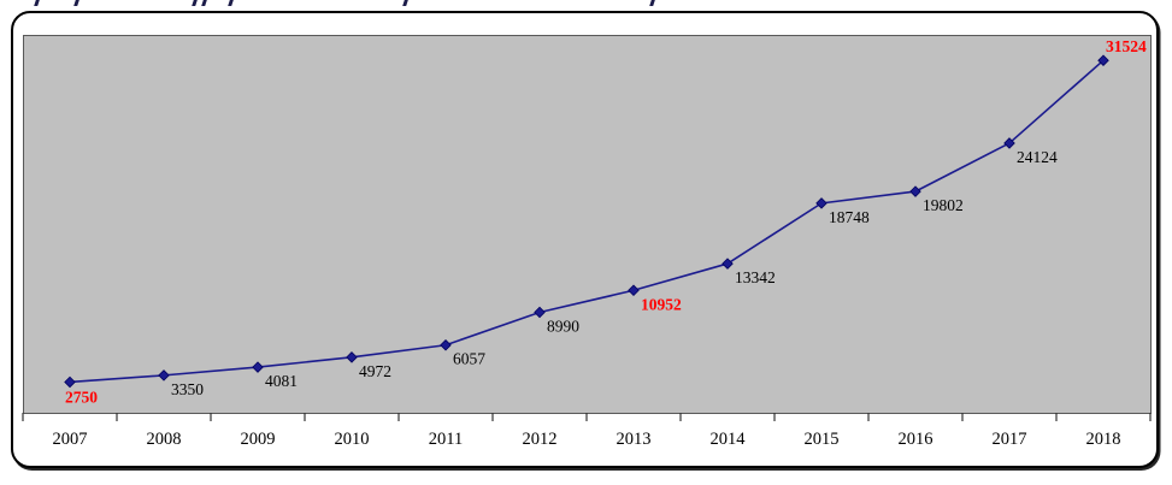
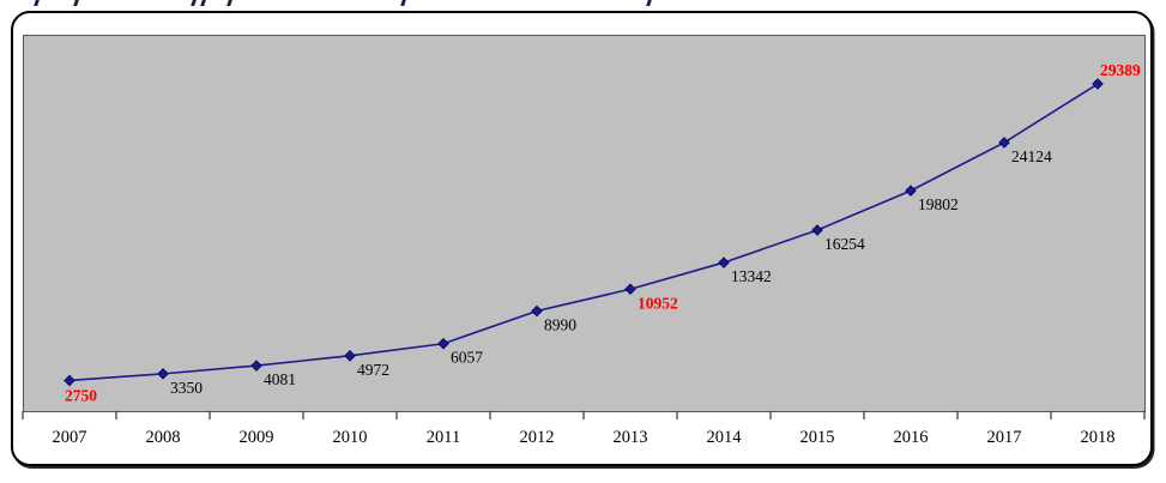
2015: 18748 -> 16254
2018: 31524 -> 29389
